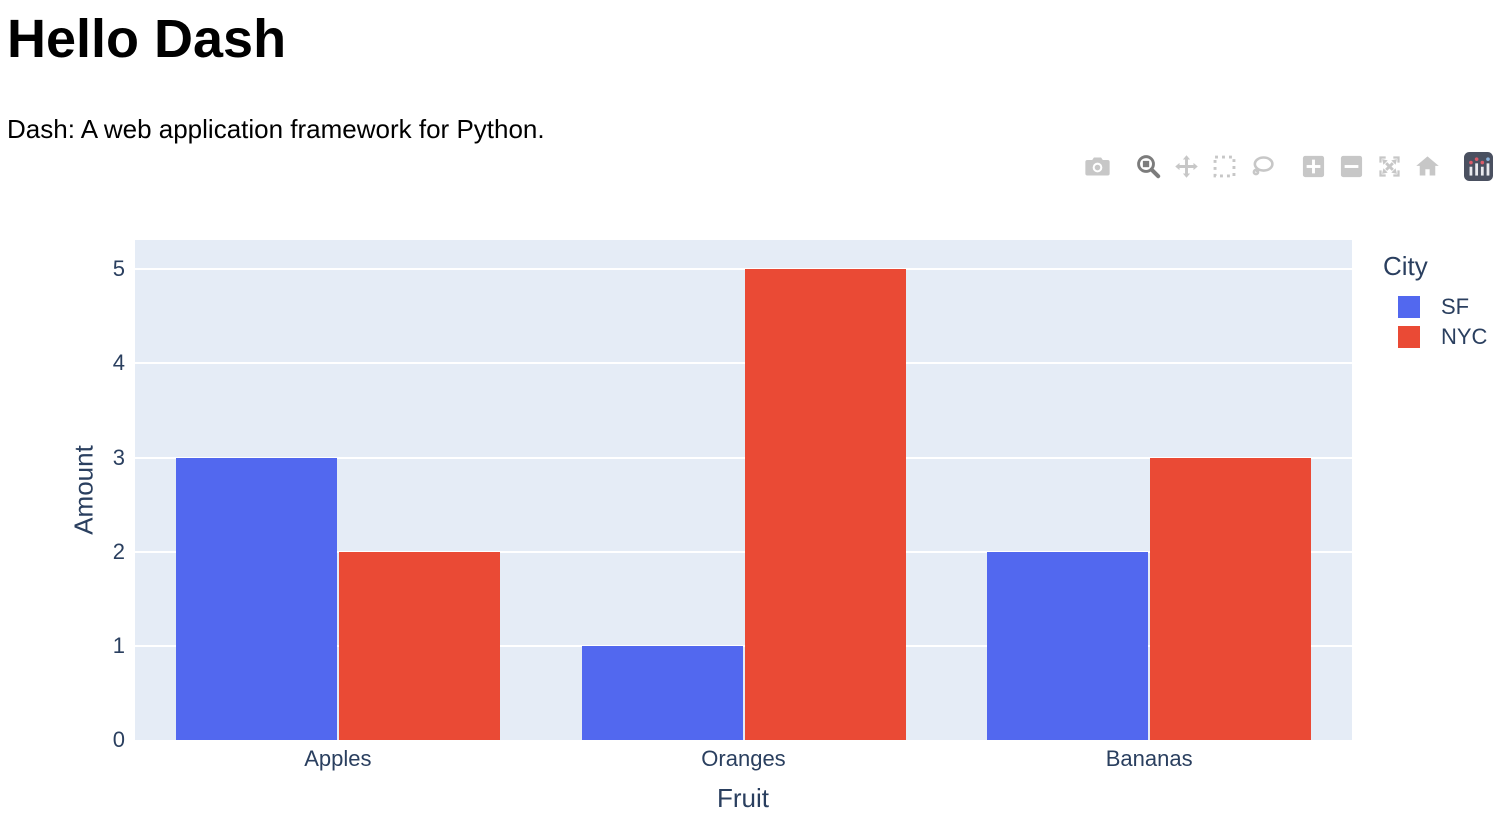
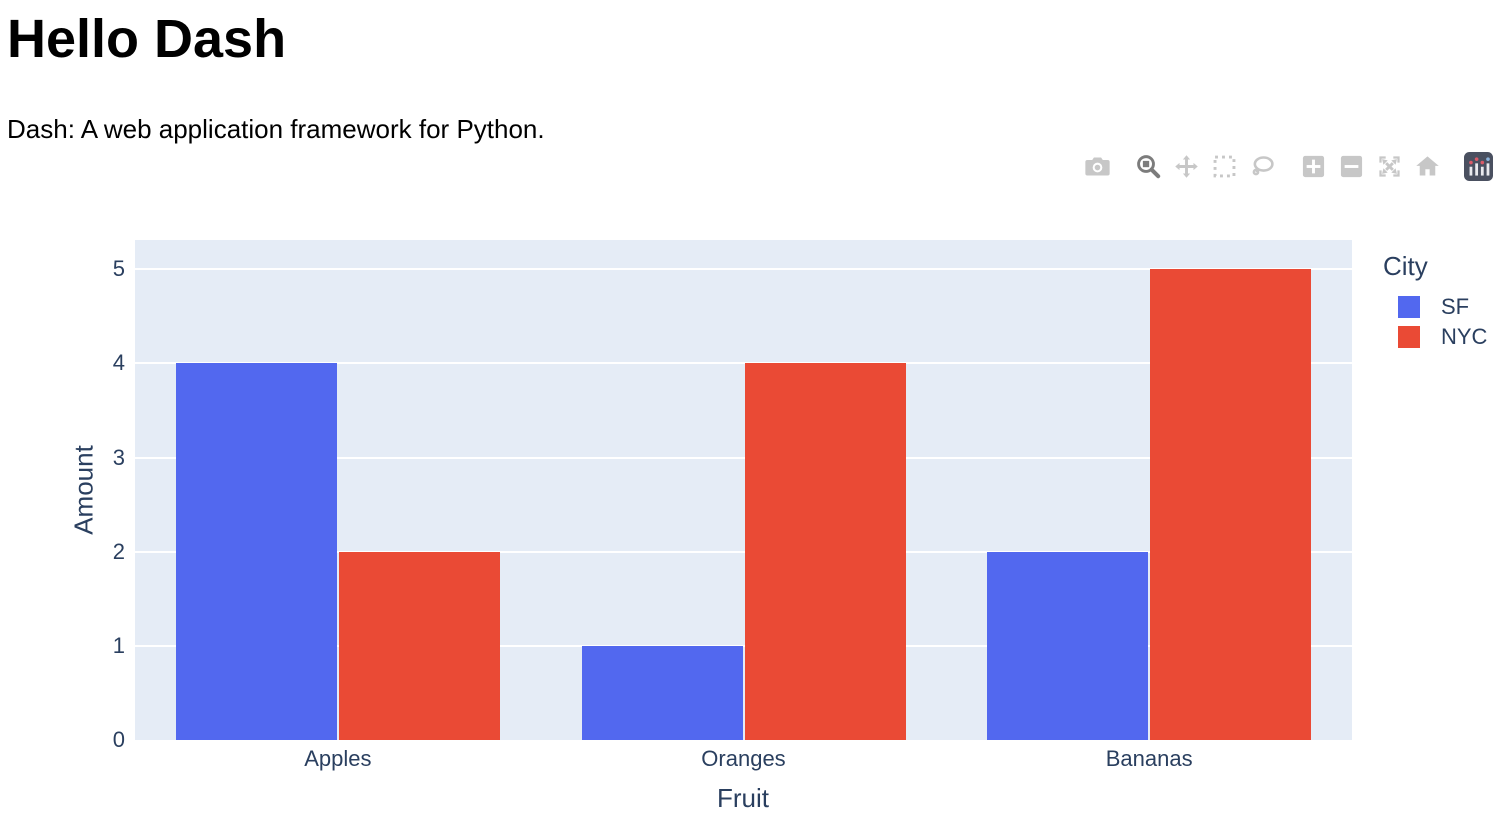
SF/Apples: 3 -> 4
NYC/Oranges: 5 -> 4
NYC/Bananas: 3 -> 5
